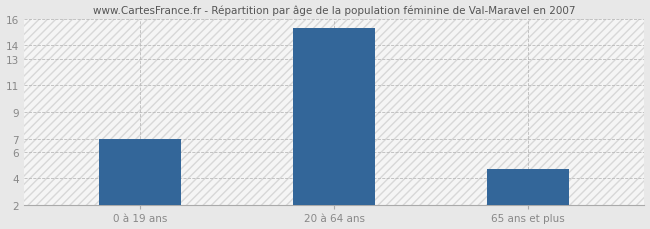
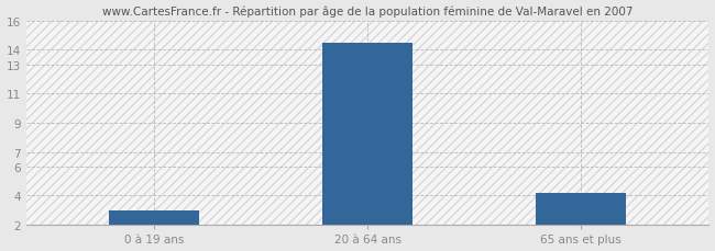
0 à 19 ans: 7.0 -> 3.0
20 à 64 ans: 15.3 -> 14.5
65 ans et plus: 4.7 -> 4.2
